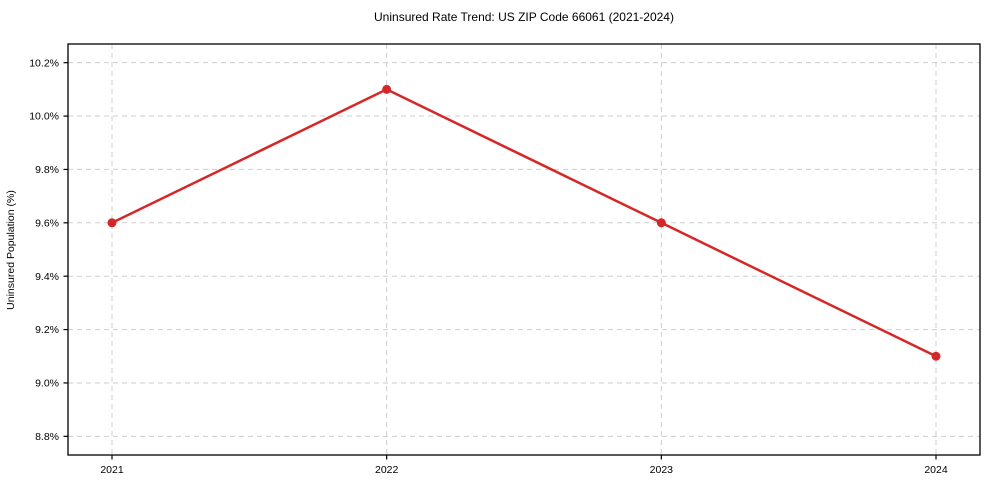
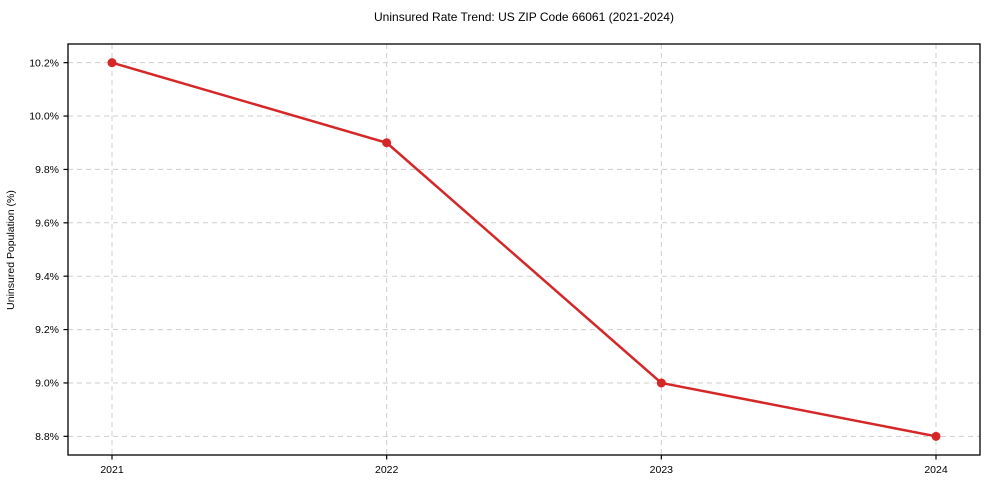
2021: 9.6% -> 10.2%
2022: 10.1% -> 9.9%
2023: 9.6% -> 9.0%
2024: 9.1% -> 8.8%
